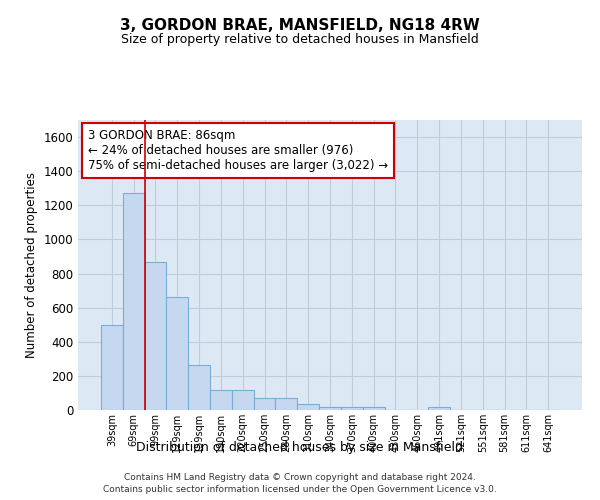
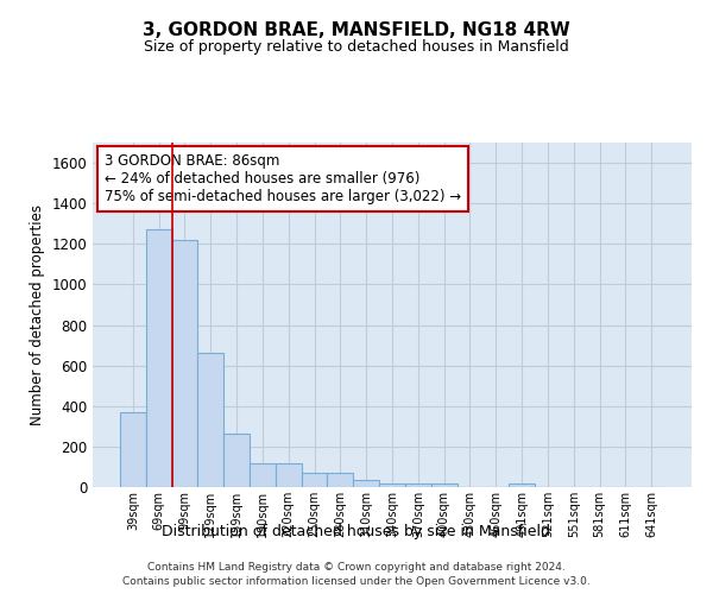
39sqm: 500 -> 370
99sqm: 870 -> 1220
